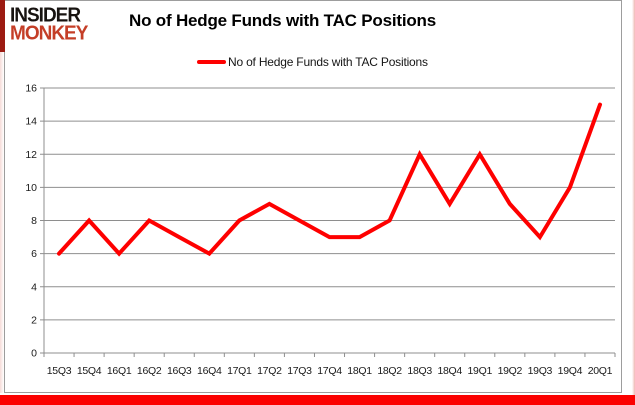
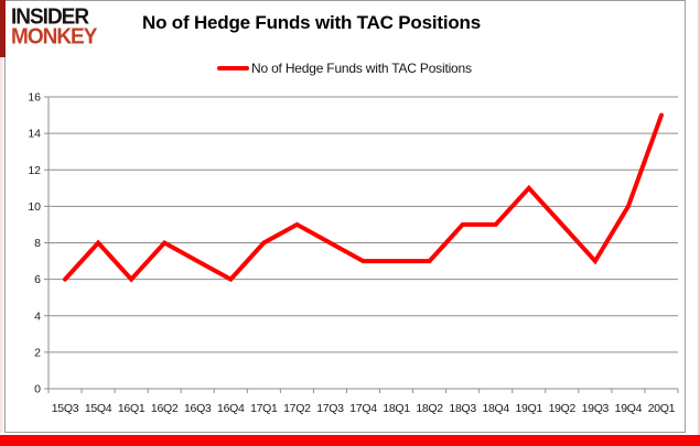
18Q2: 8 -> 7
18Q3: 12 -> 9
19Q1: 12 -> 11
